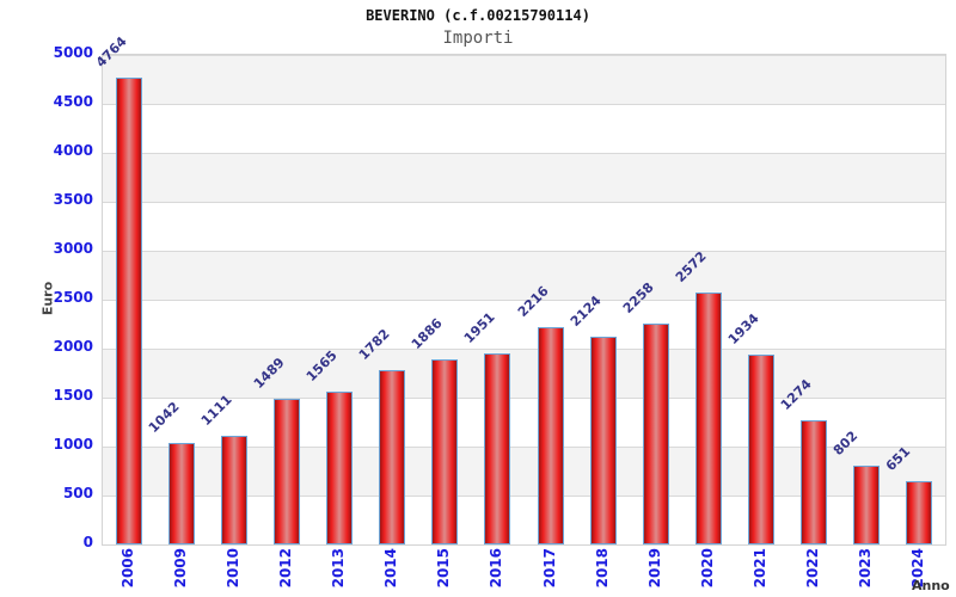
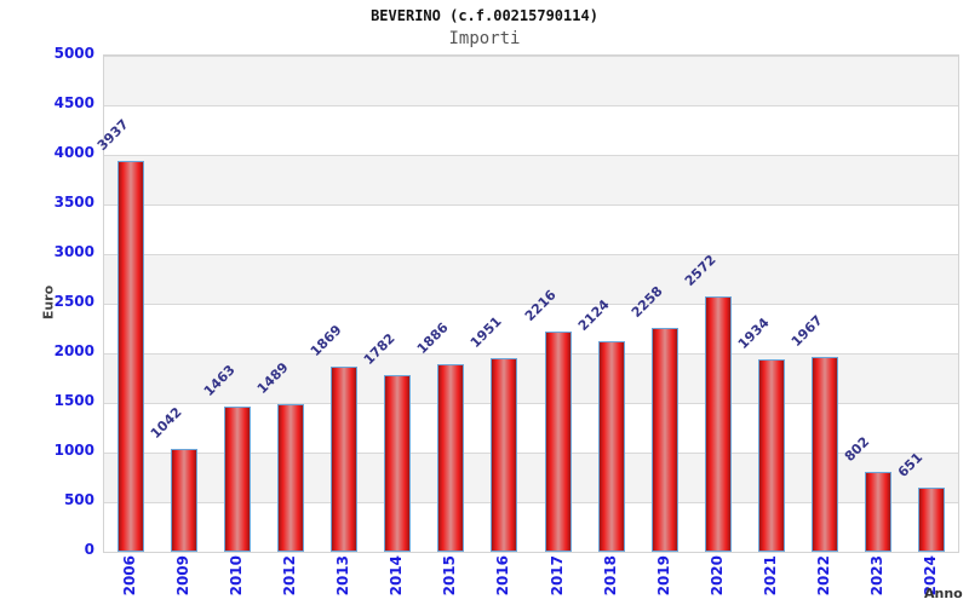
2006: 4764 -> 3937
2010: 1111 -> 1463
2013: 1565 -> 1869
2022: 1274 -> 1967
